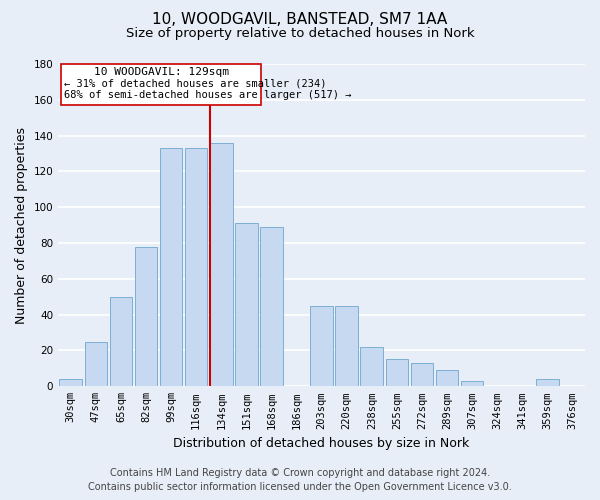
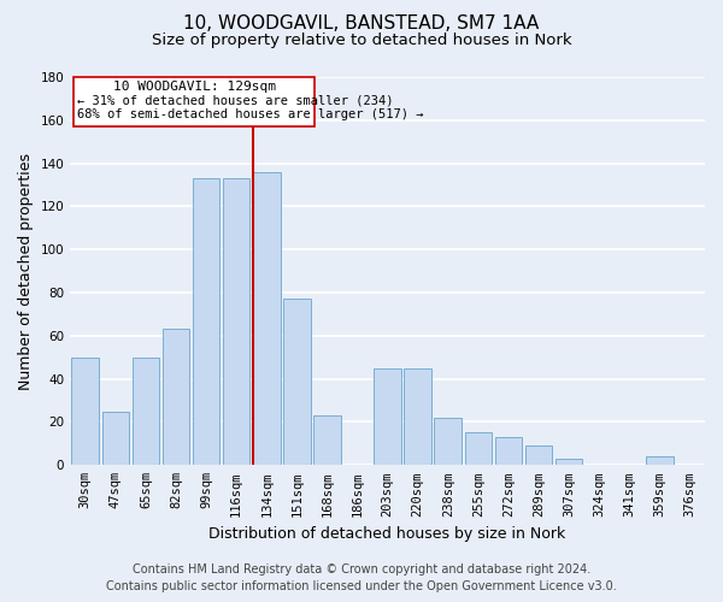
30sqm: 4 -> 50
82sqm: 78 -> 63
151sqm: 91 -> 77
168sqm: 89 -> 23
